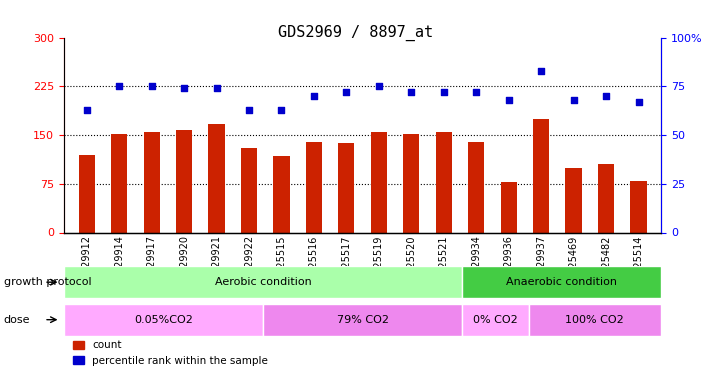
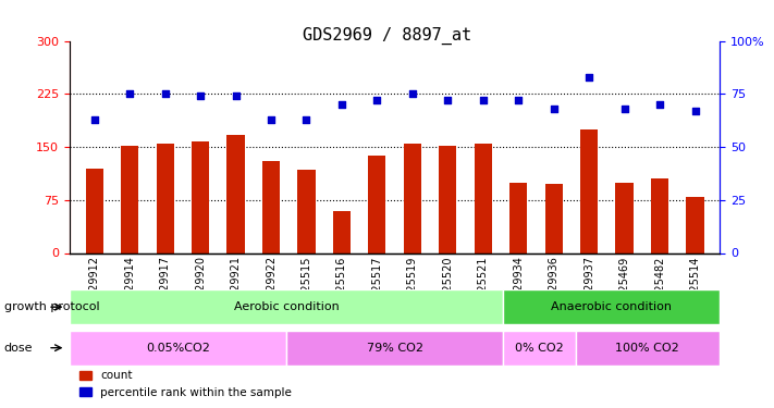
count/GSM225516: 140 -> 60
count/GSM29934: 140 -> 100
count/GSM29936: 78 -> 98
